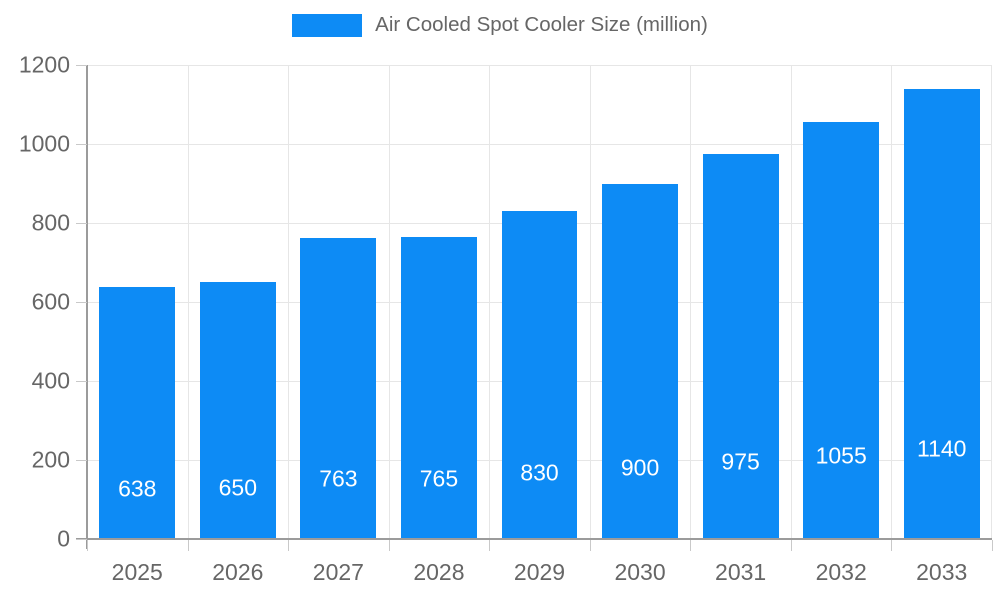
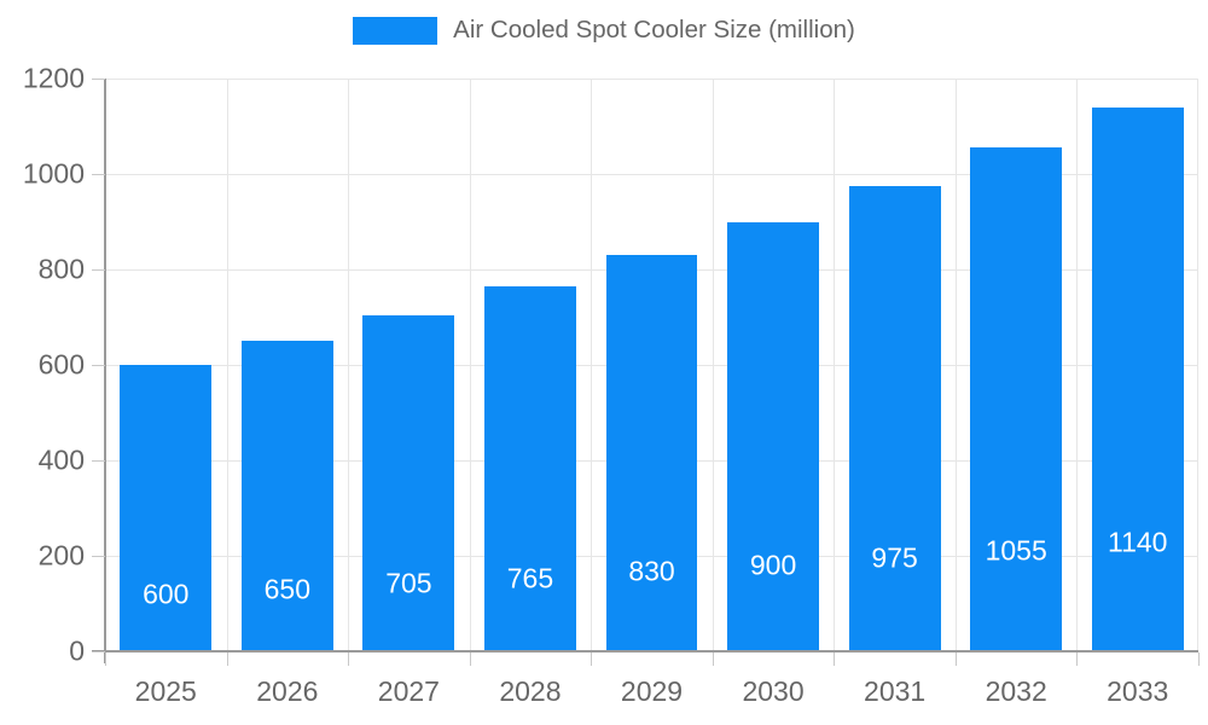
2025: 638 -> 600
2027: 763 -> 705
